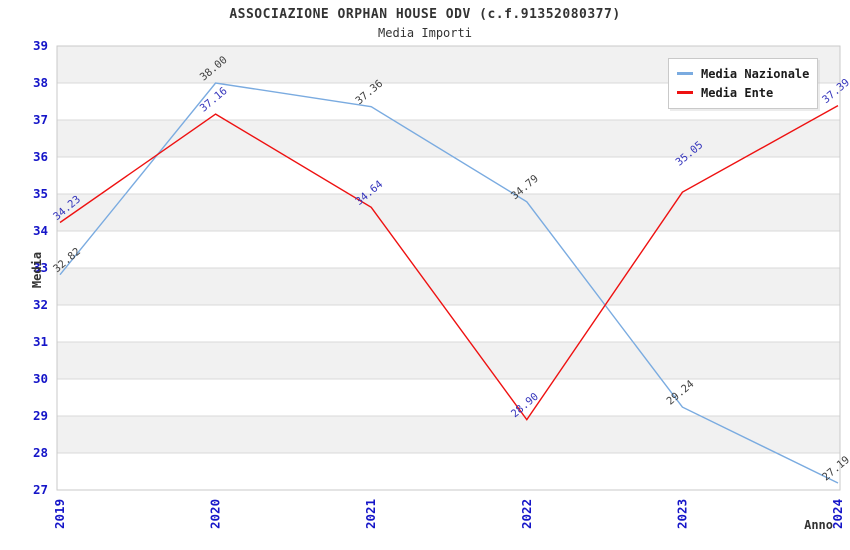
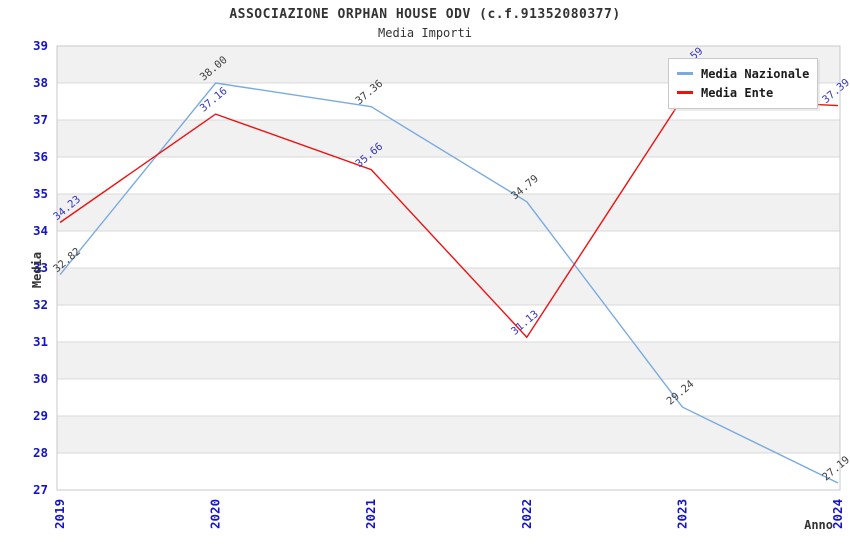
Media Ente/2021: 34.64 -> 35.66
Media Ente/2022: 28.90 -> 31.13
Media Ente/2023: 35.05 -> 37.59
